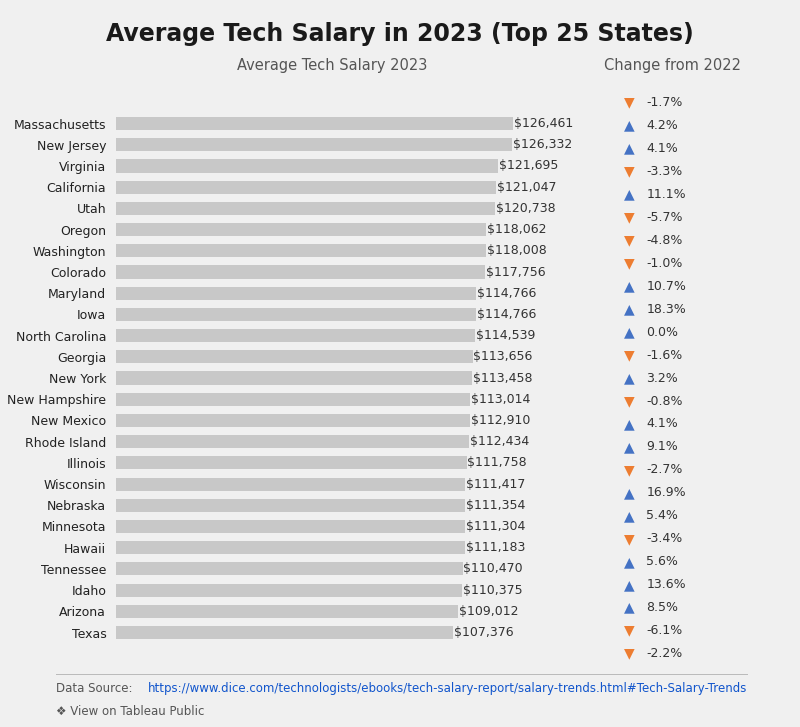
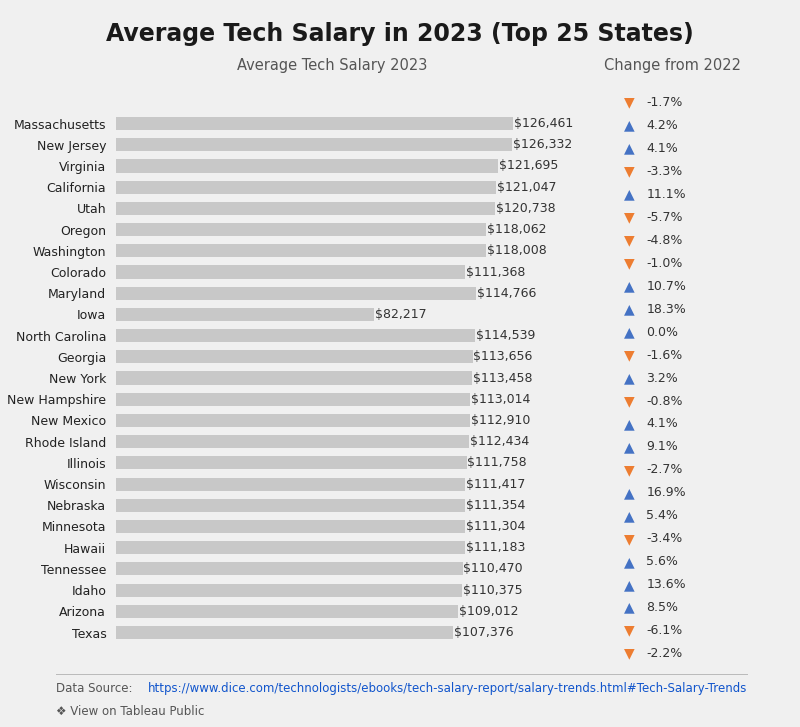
Colorado: $117,756 -> $111,368
Iowa: $114,766 -> $82,217
